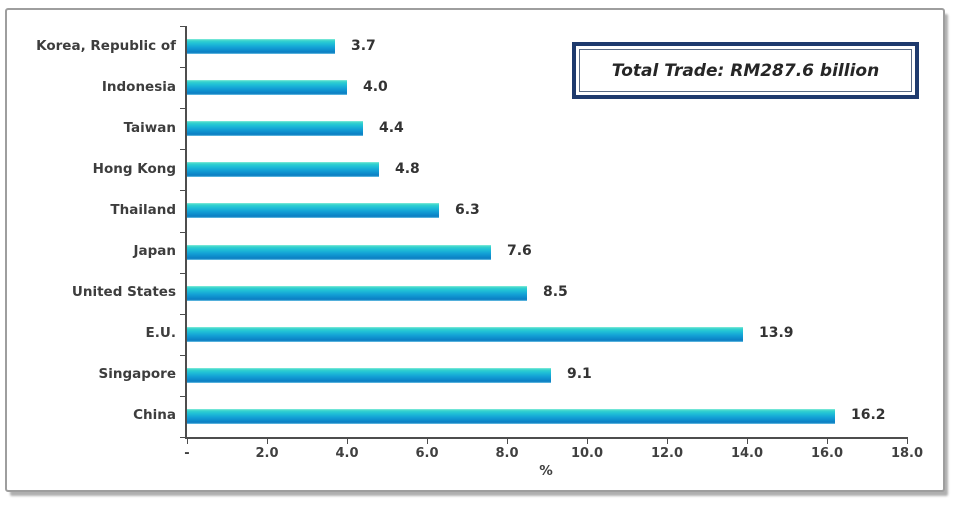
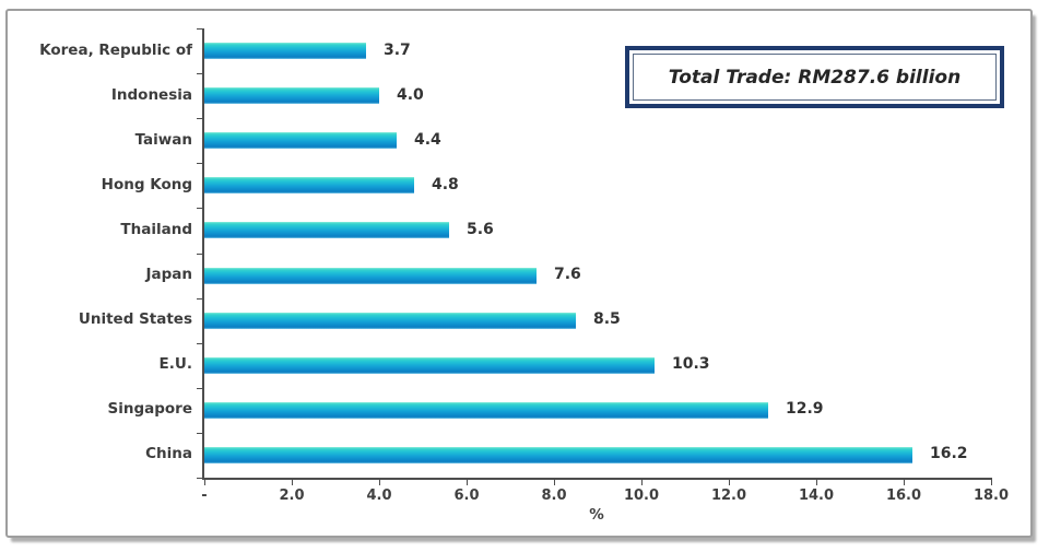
Thailand: 6.3 -> 5.6
E.U.: 13.9 -> 10.3
Singapore: 9.1 -> 12.9
